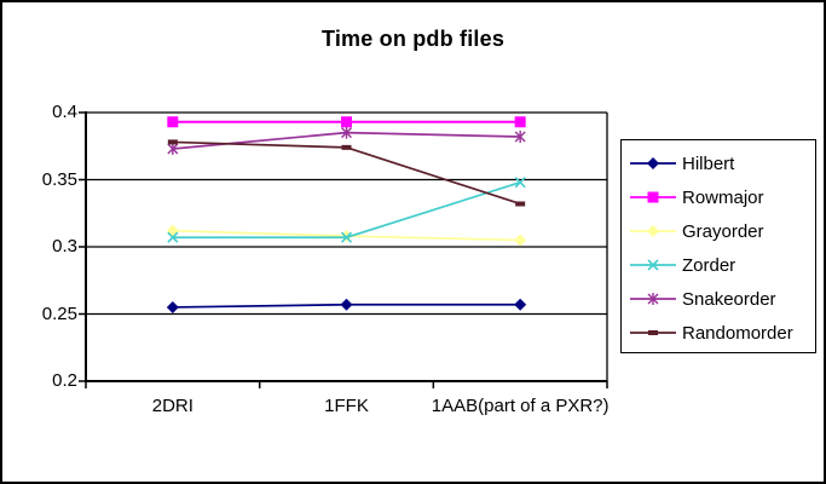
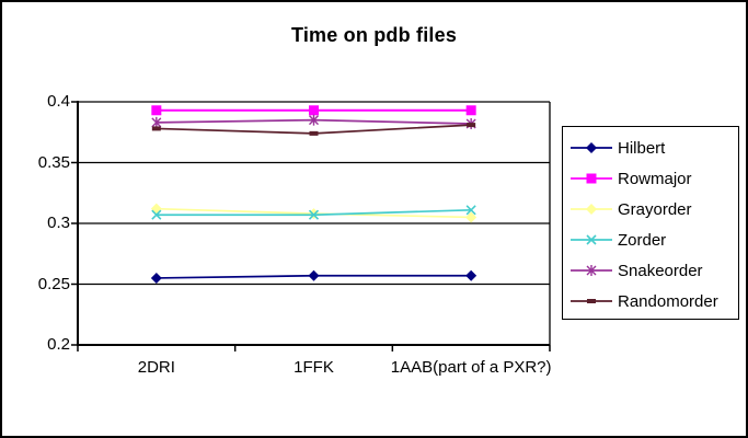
Snakeorder/2DRI: 0.373 -> 0.383
Zorder/1AAB(part of a PXR?): 0.348 -> 0.311
Randomorder/1AAB(part of a PXR?): 0.332 -> 0.381
